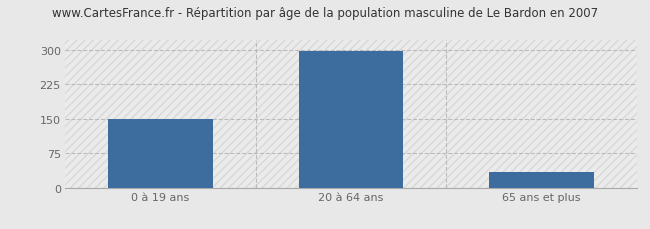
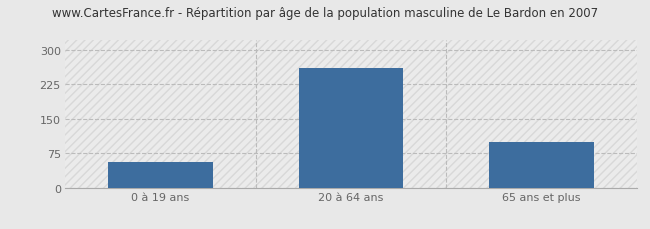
0 à 19 ans: 150 -> 55
20 à 64 ans: 296 -> 260
65 ans et plus: 35 -> 100
